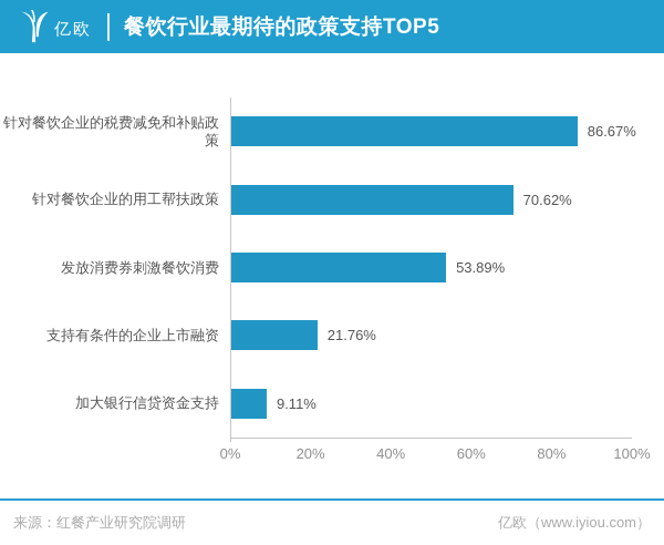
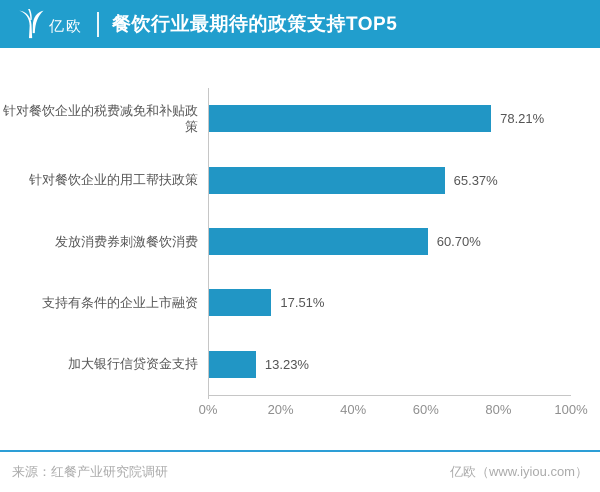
针对餐饮企业的税费减免和补贴政策: 86.67% -> 78.21%
针对餐饮企业的用工帮扶政策: 70.62% -> 65.37%
发放消费券刺激餐饮消费: 53.89% -> 60.70%
支持有条件的企业上市融资: 21.76% -> 17.51%
加大银行信贷资金支持: 9.11% -> 13.23%
